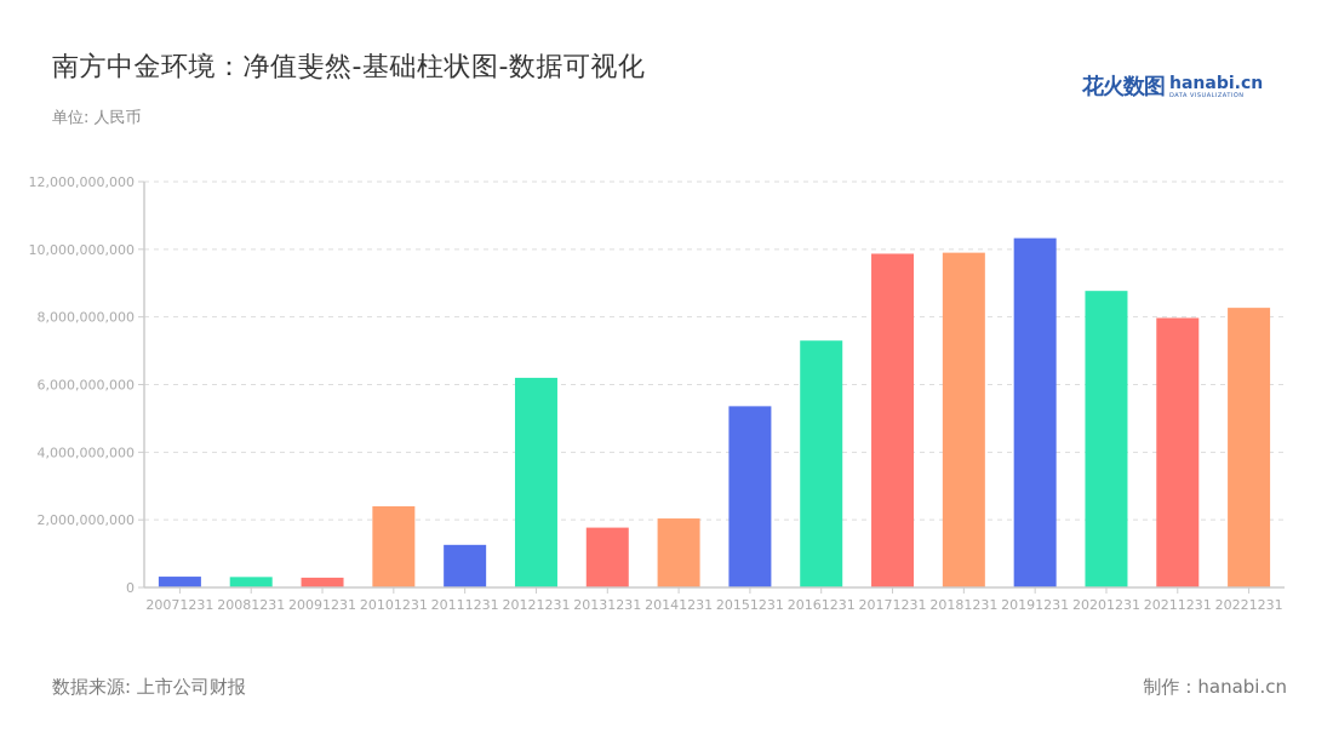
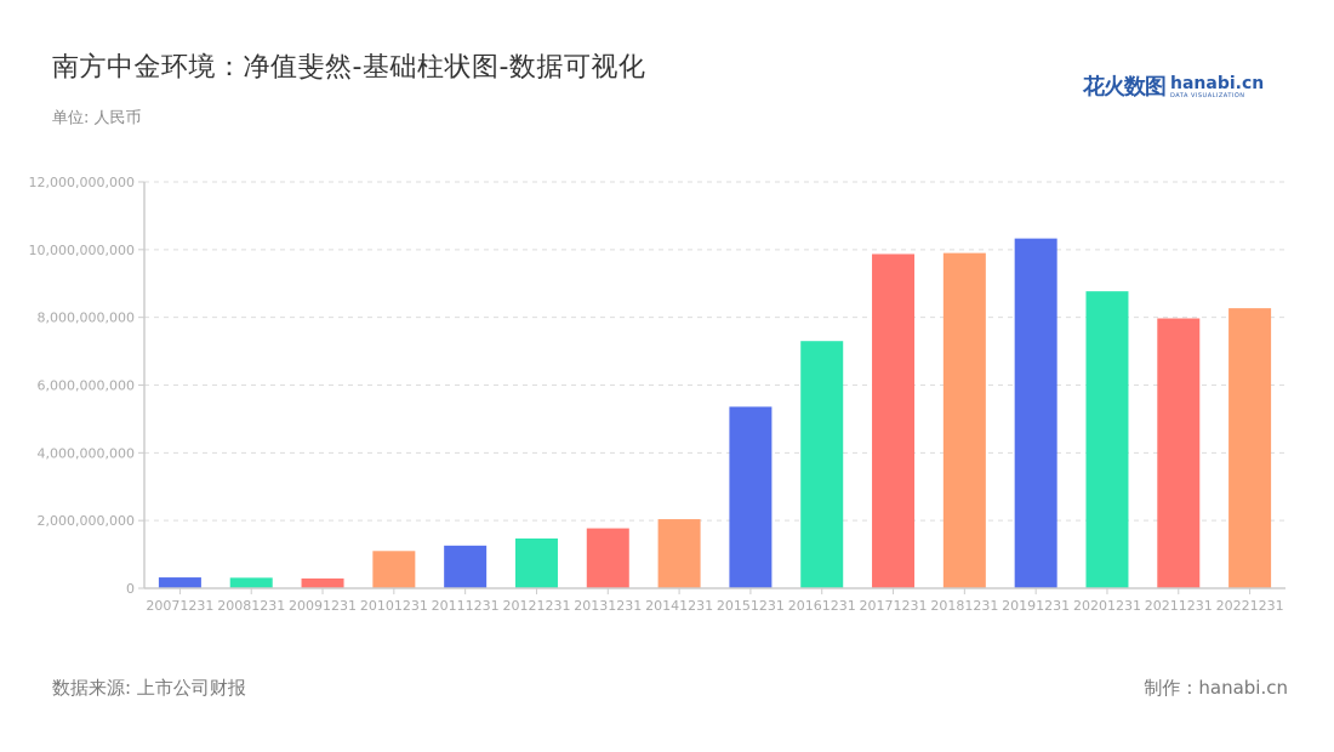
20101231: 2400000000 -> 1100000000
20121231: 6200000000 -> 1500000000
